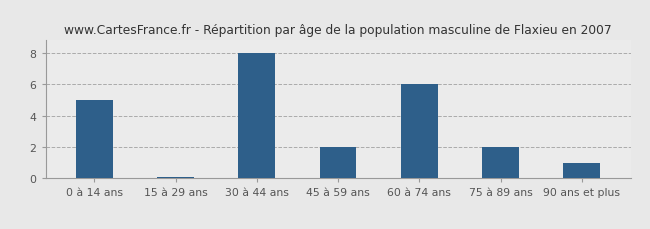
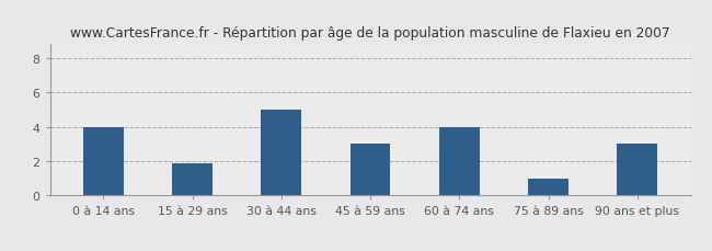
0 à 14 ans: 5.0 -> 4.0
15 à 29 ans: 0.1 -> 1.9
30 à 44 ans: 8.0 -> 5.0
45 à 59 ans: 2.0 -> 3.0
60 à 74 ans: 6.0 -> 4.0
75 à 89 ans: 2.0 -> 1.0
90 ans et plus: 1.0 -> 3.0
